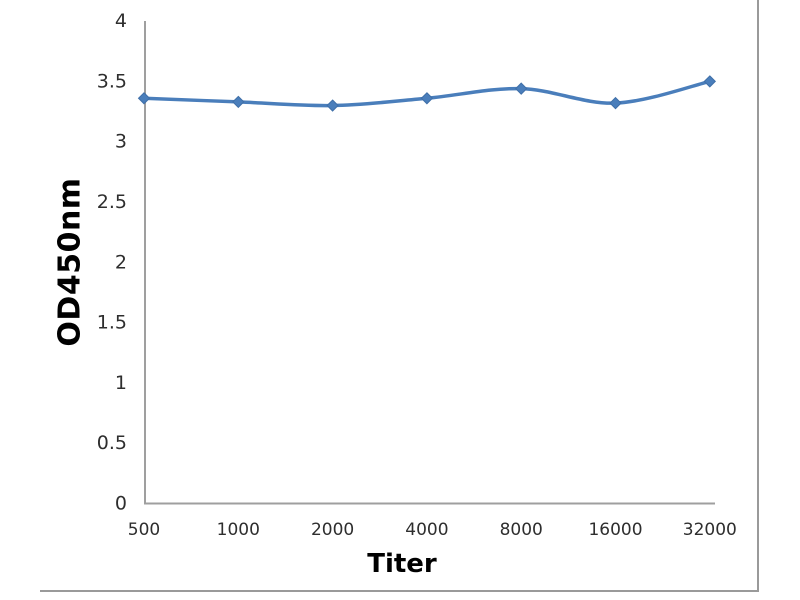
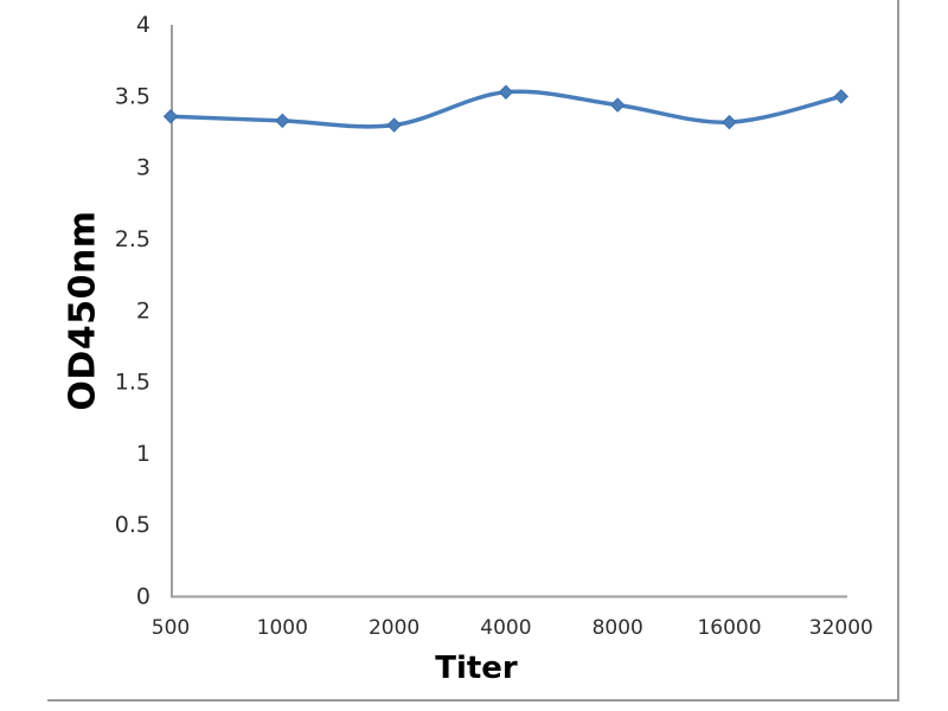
4000: 3.36 -> 3.53
